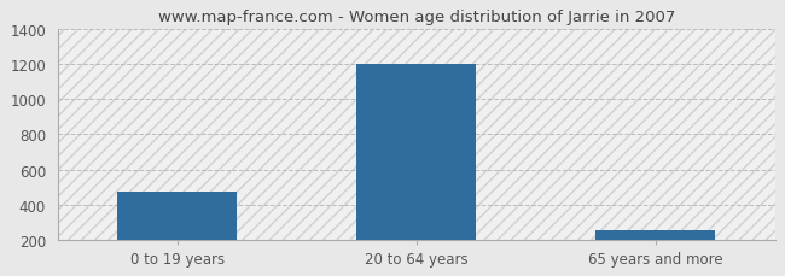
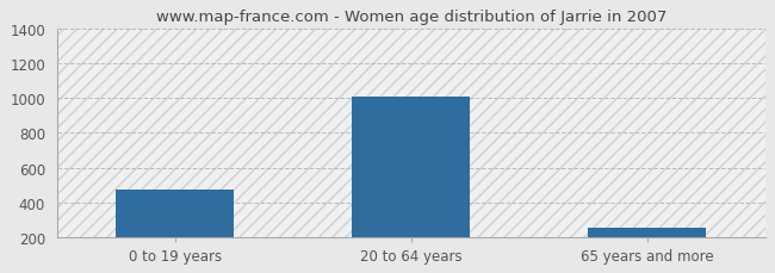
20 to 64 years: 1200 -> 1010
